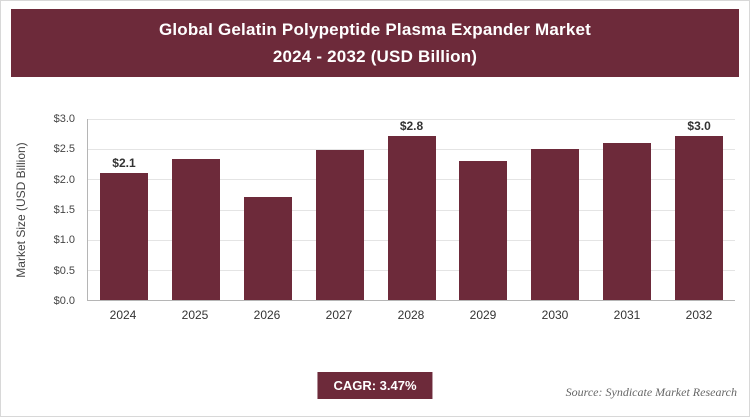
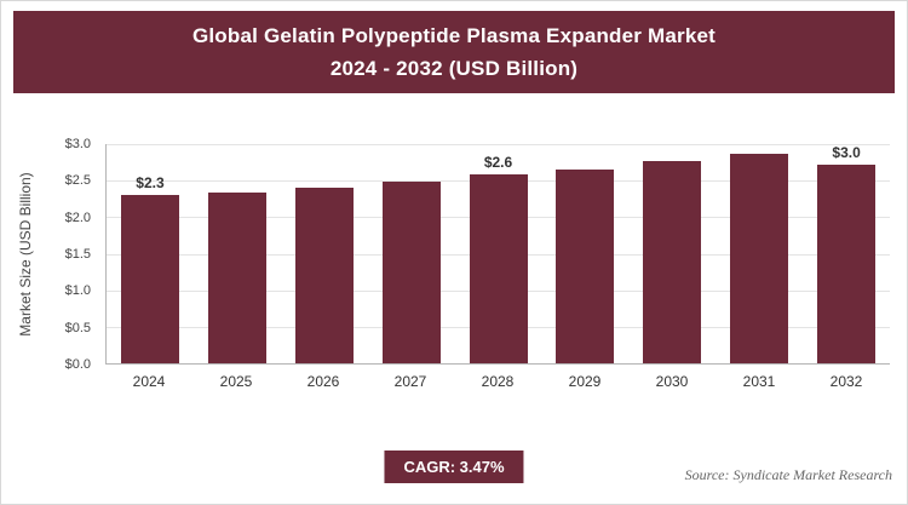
2024: $2.1 -> $2.3
2026: $1.7 -> $2.4
2028: $2.8 -> $2.6
2029: $2.3 -> $2.7
2030: $2.5 -> $2.8
2031: $2.6 -> $2.9
